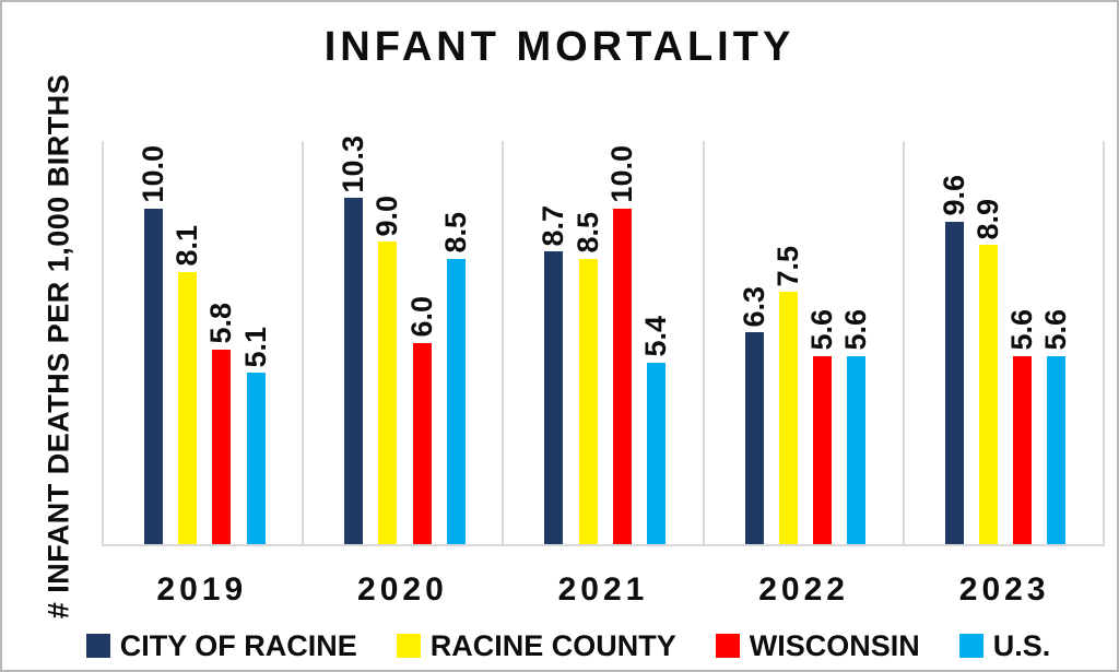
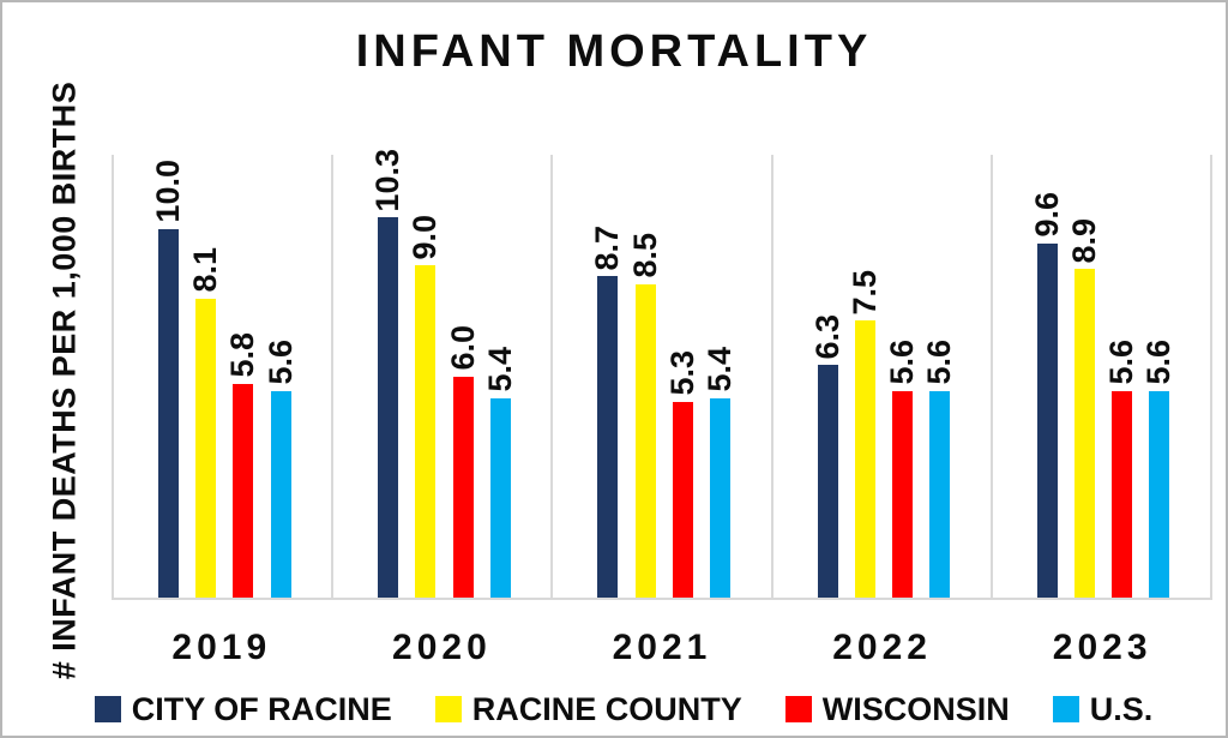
U.S./2019: 5.1 -> 5.6
U.S./2020: 8.5 -> 5.4
WISCONSIN/2021: 10.0 -> 5.3
